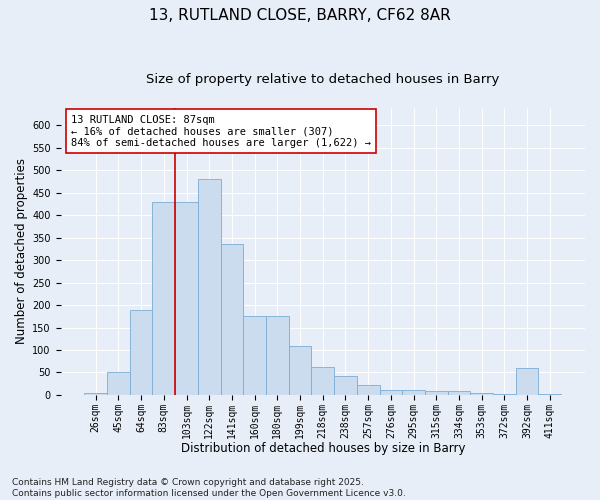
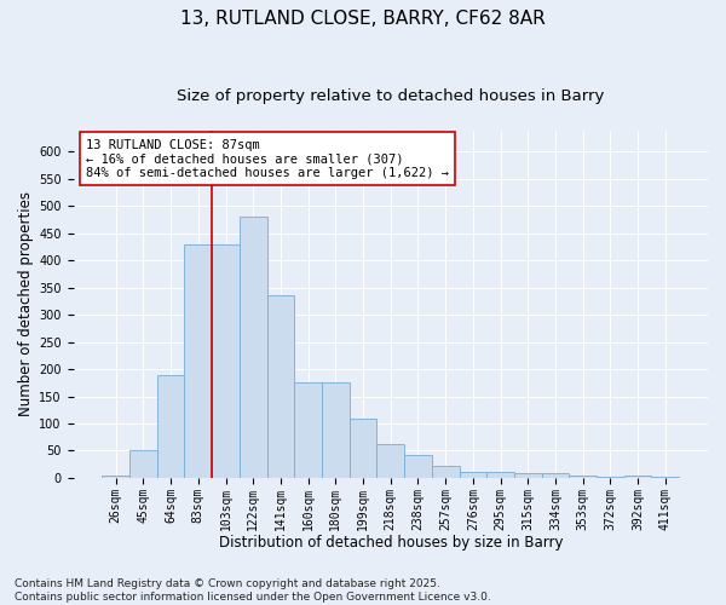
392sqm: 60 -> 5
